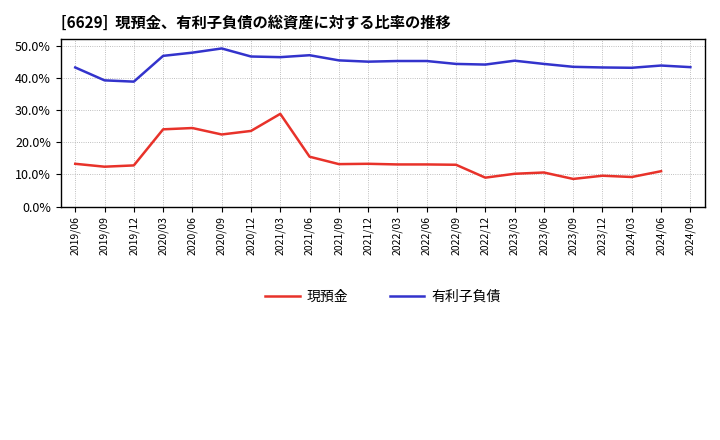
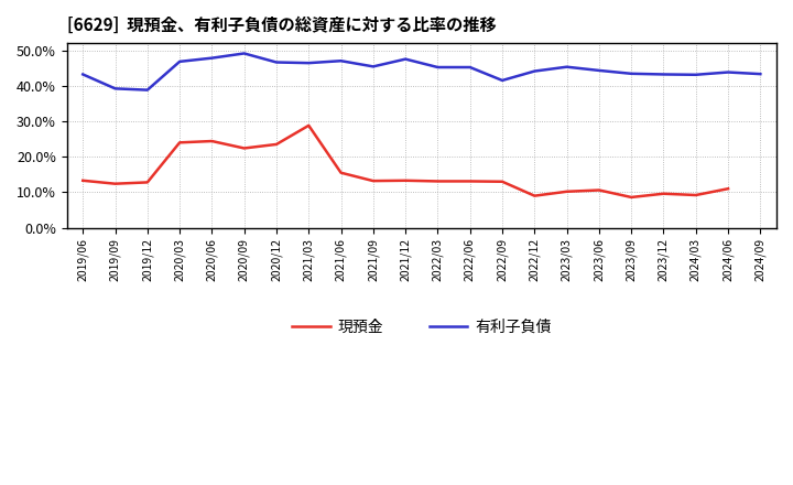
有利子負債/2021/12: 45.0% -> 47.5%
有利子負債/2022/09: 44.3% -> 41.5%
